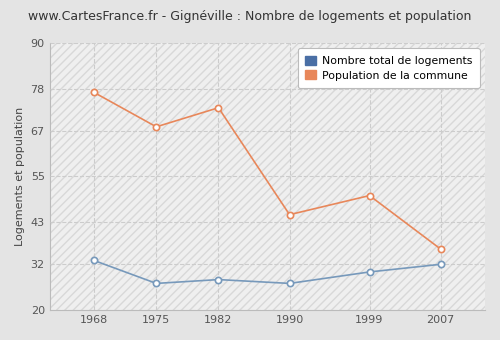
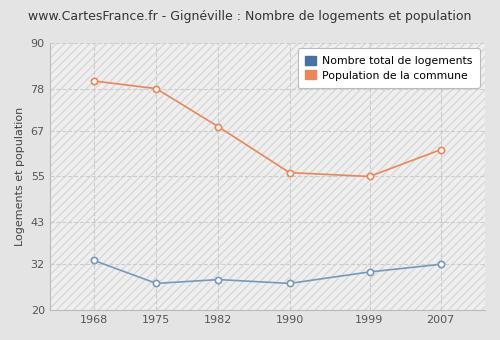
Population de la commune/1968: 77 -> 80
Population de la commune/1975: 68 -> 78
Population de la commune/1982: 73 -> 68
Population de la commune/1990: 45 -> 56
Population de la commune/1999: 50 -> 55
Population de la commune/2007: 36 -> 62
